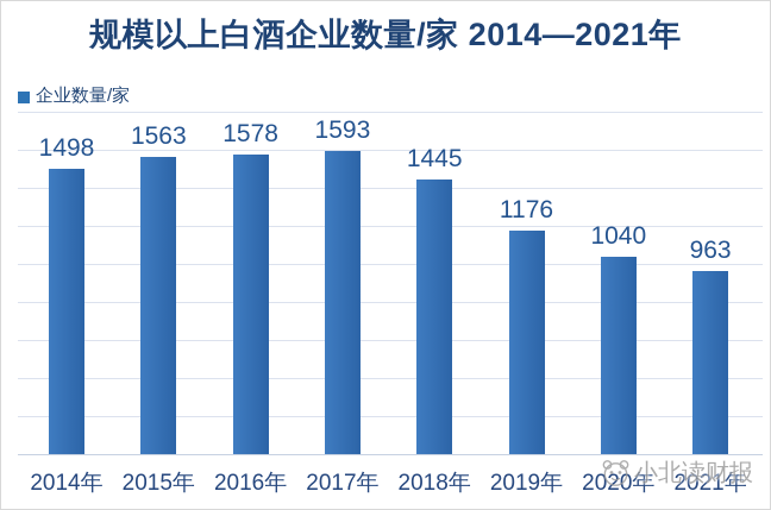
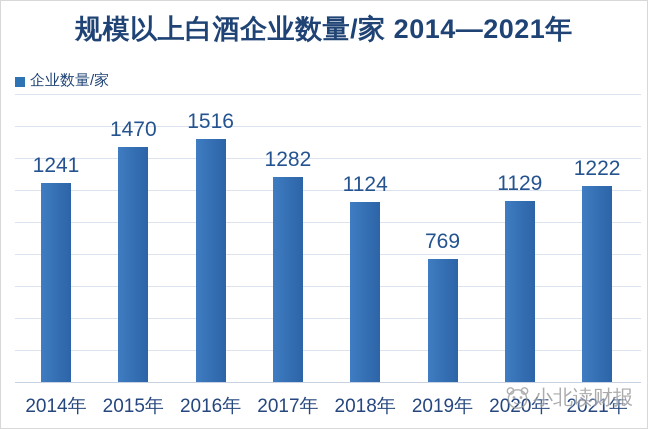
2014年: 1498 -> 1241
2015年: 1563 -> 1470
2016年: 1578 -> 1516
2017年: 1593 -> 1282
2018年: 1445 -> 1124
2019年: 1176 -> 769
2020年: 1040 -> 1129
2021年: 963 -> 1222
